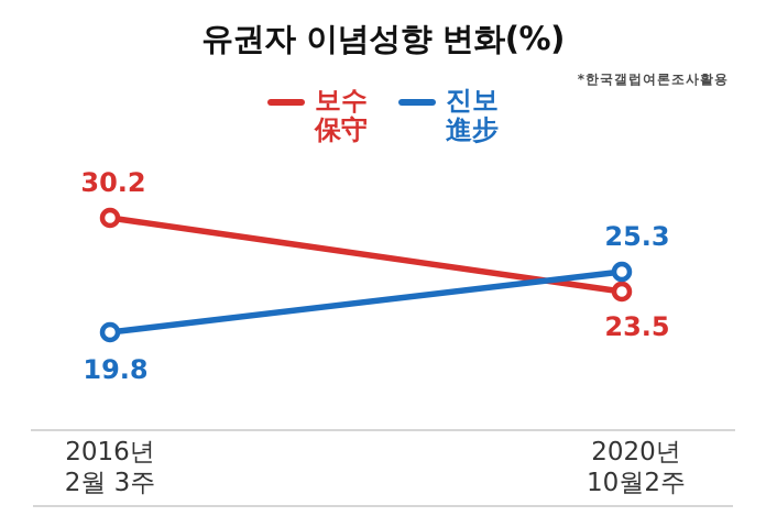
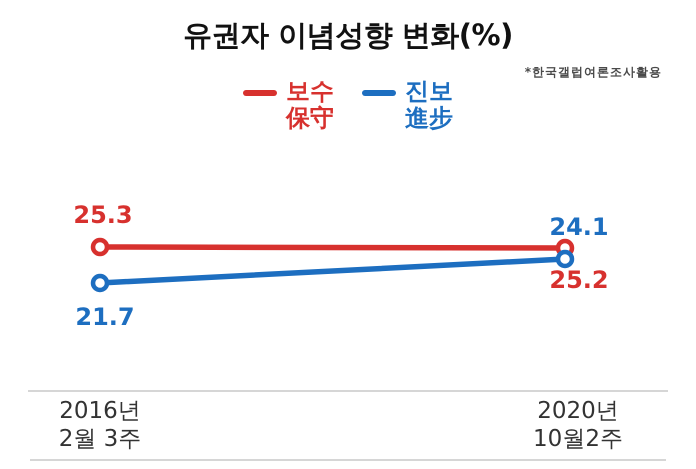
보수 保守/2016년 2월 3주: 30.2 -> 25.3
진보 進步/2016년 2월 3주: 19.8 -> 21.7
보수 保守/2020년 10월2주: 23.5 -> 25.2
진보 進步/2020년 10월2주: 25.3 -> 24.1
